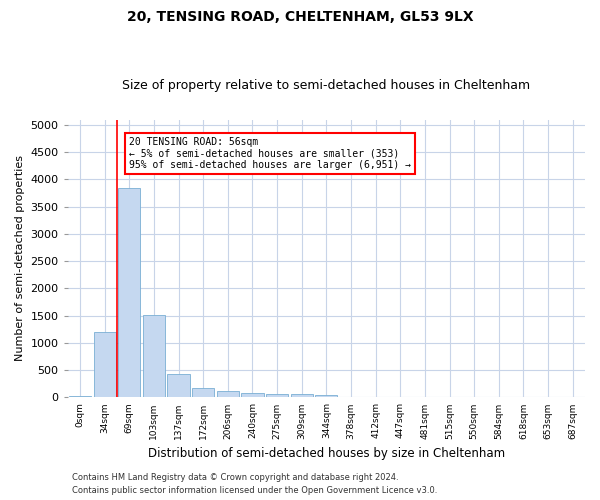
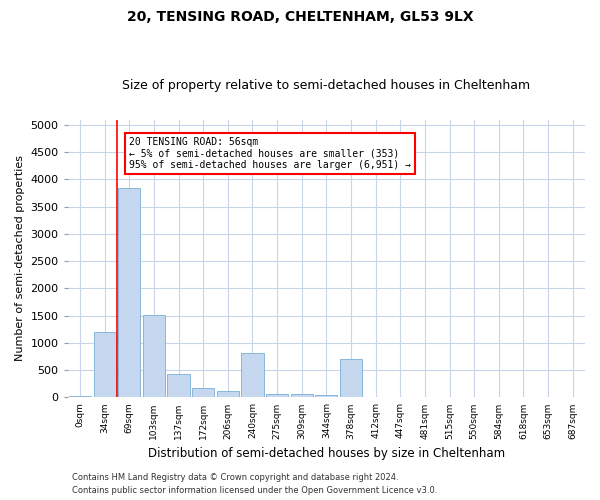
240sqm: 90 -> 820
378sqm: 10 -> 700
